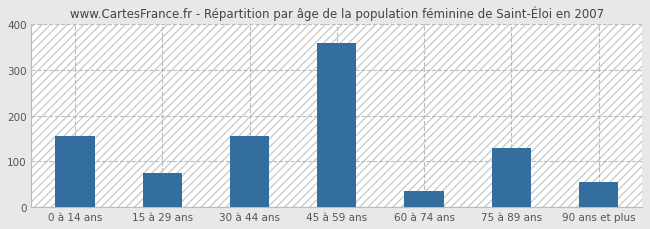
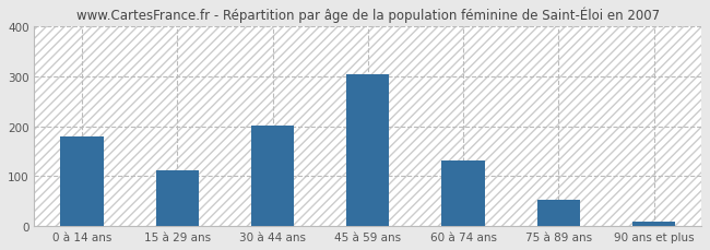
0 à 14 ans: 155 -> 180
15 à 29 ans: 75 -> 112
30 à 44 ans: 155 -> 201
45 à 59 ans: 360 -> 304
60 à 74 ans: 35 -> 132
75 à 89 ans: 130 -> 52
90 ans et plus: 55 -> 10
